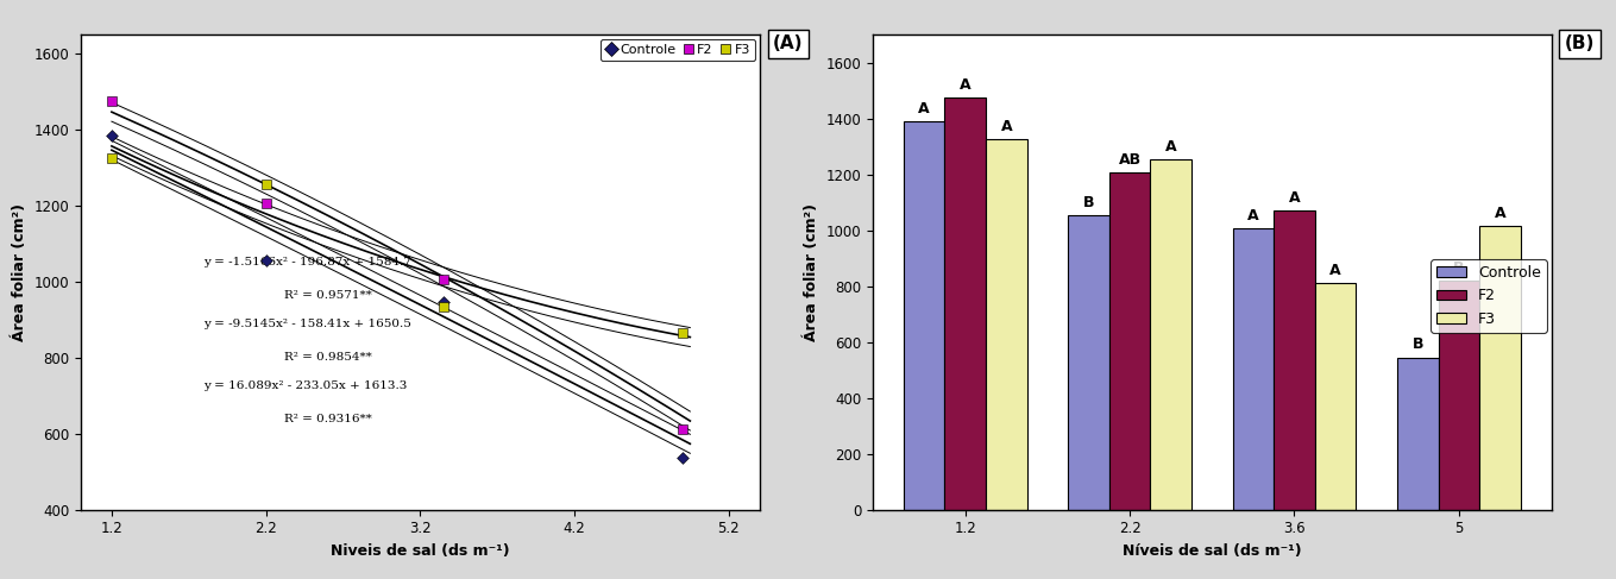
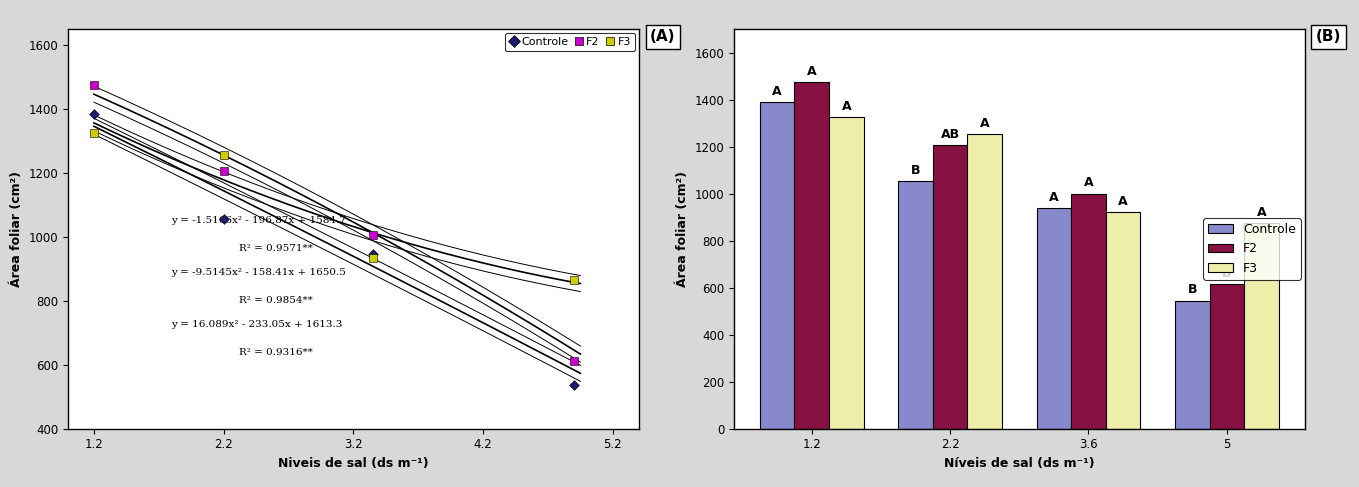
Controle/3.6: 1005 -> 940
F2/3.6: 1070 -> 1000
F3/3.6: 810 -> 920
F2/5: 820 -> 615
F3/5: 1015 -> 875
